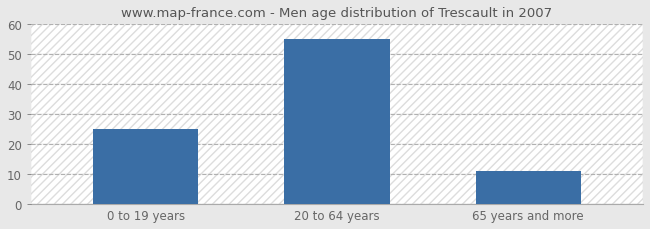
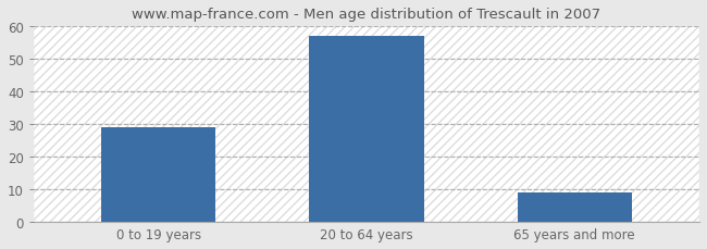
0 to 19 years: 25 -> 29
20 to 64 years: 55 -> 57
65 years and more: 11 -> 9
